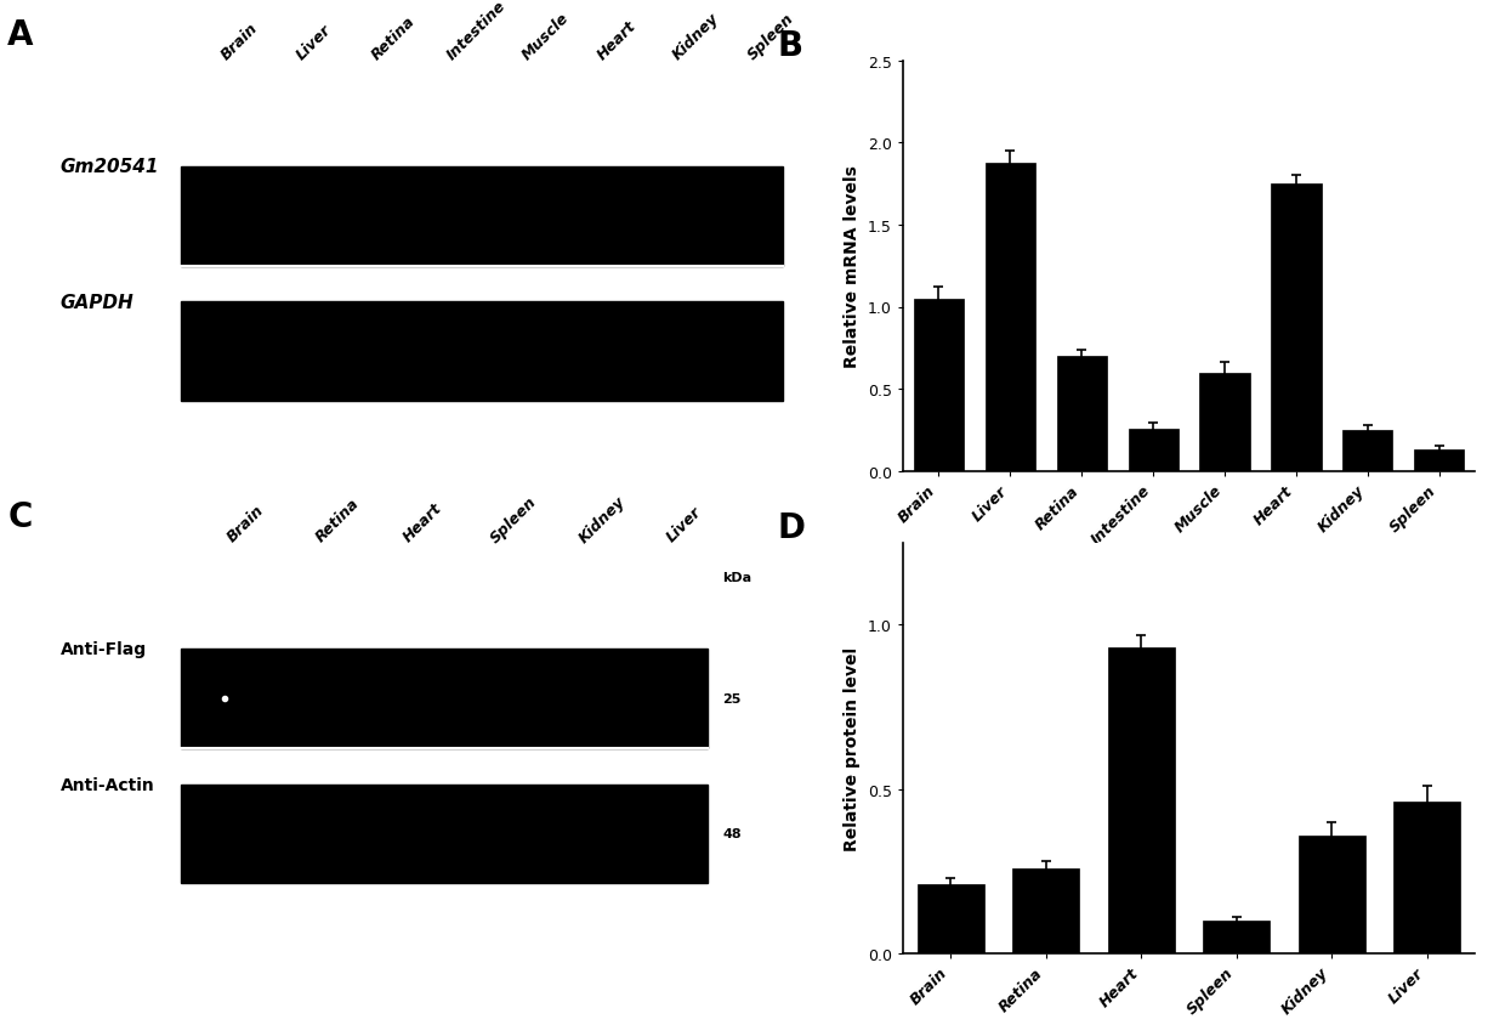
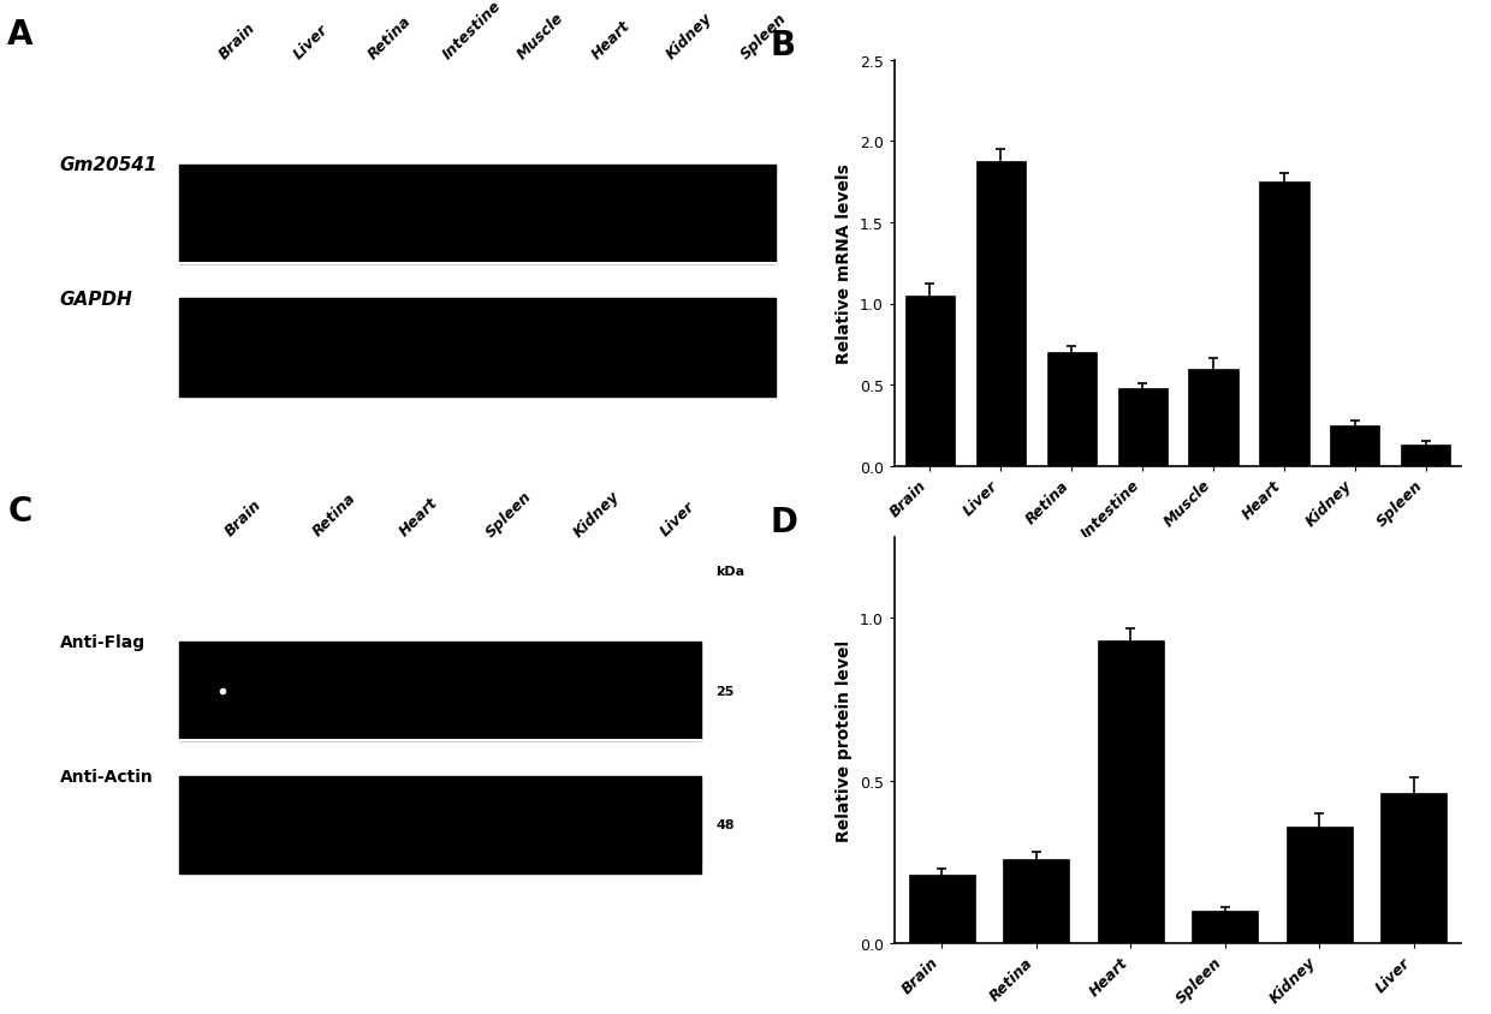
Intestine: 0.26 -> 0.48
